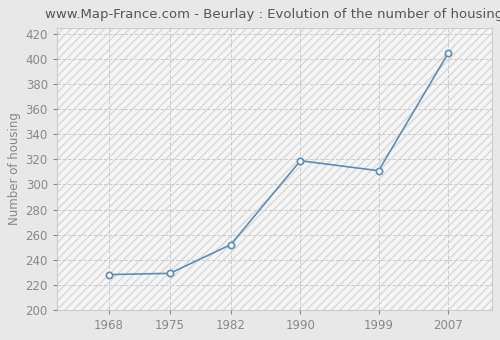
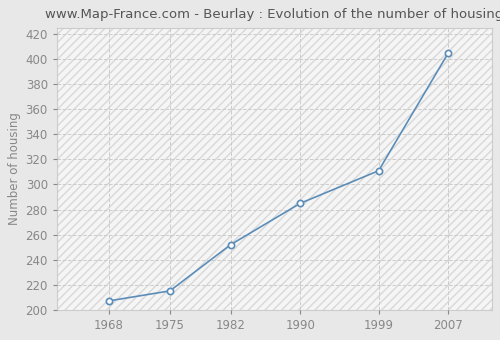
1968: 228 -> 207
1975: 229 -> 215
1990: 319 -> 285
